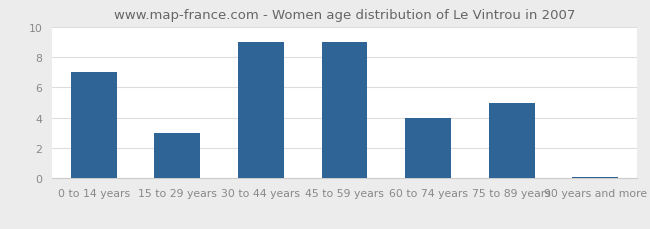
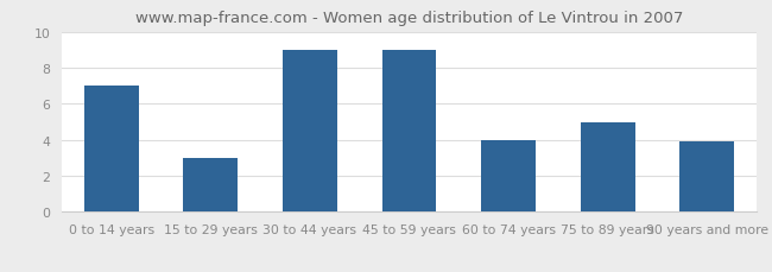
90 years and more: 0.1 -> 3.9
